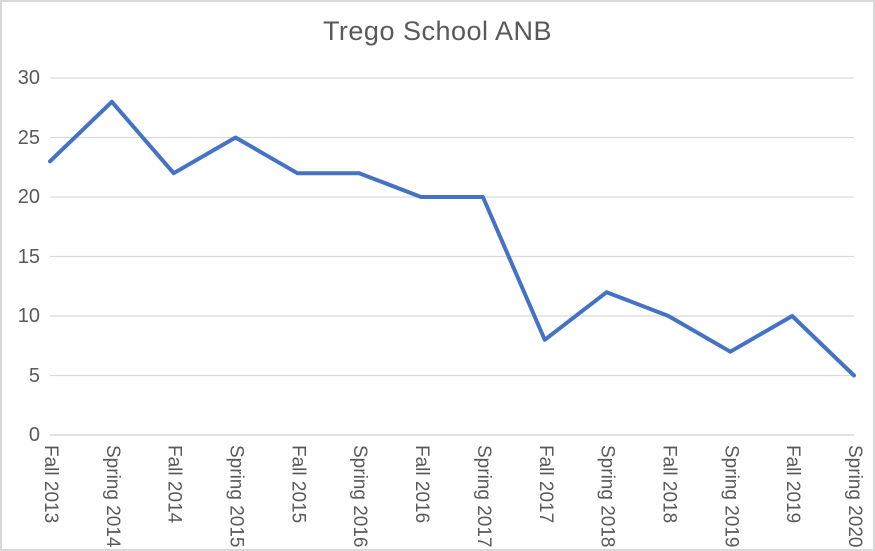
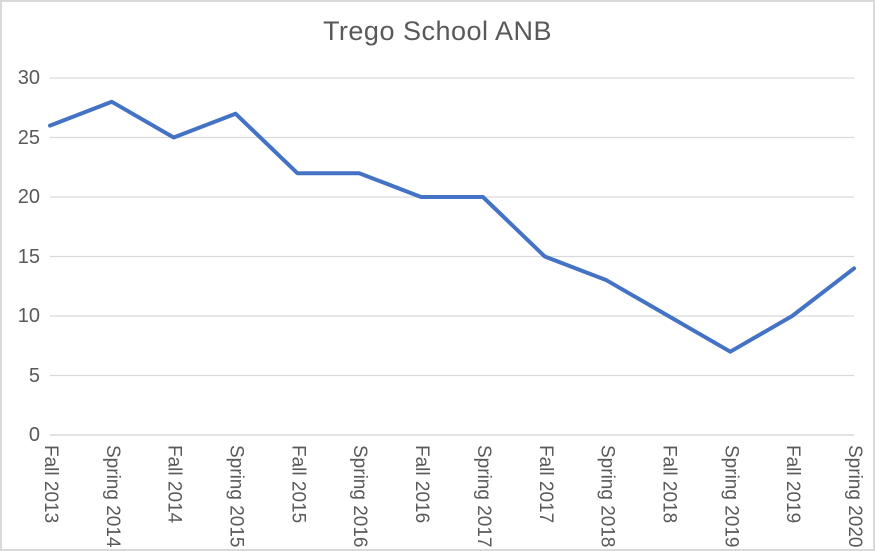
Fall 2013: 23 -> 26
Fall 2014: 22 -> 25
Spring 2015: 25 -> 27
Fall 2017: 8 -> 15
Spring 2018: 12 -> 13
Spring 2020: 5 -> 14
